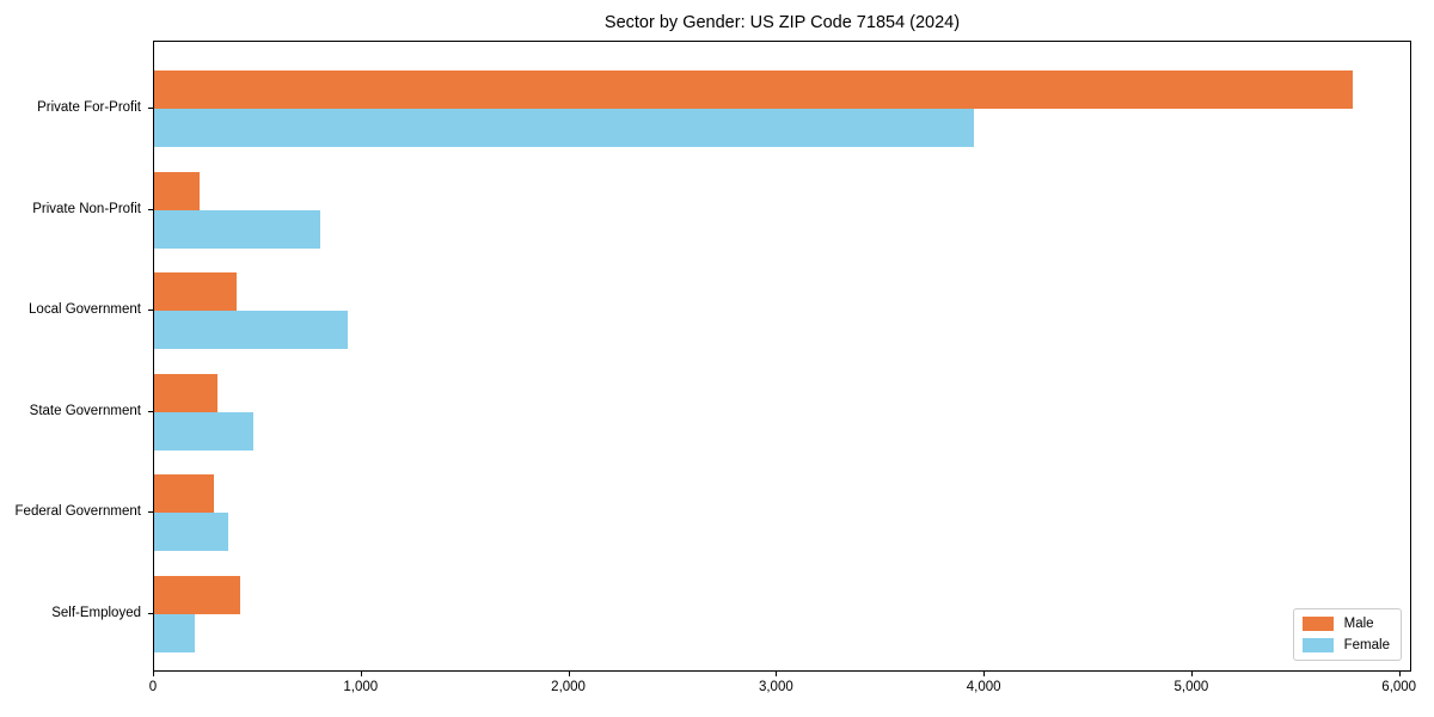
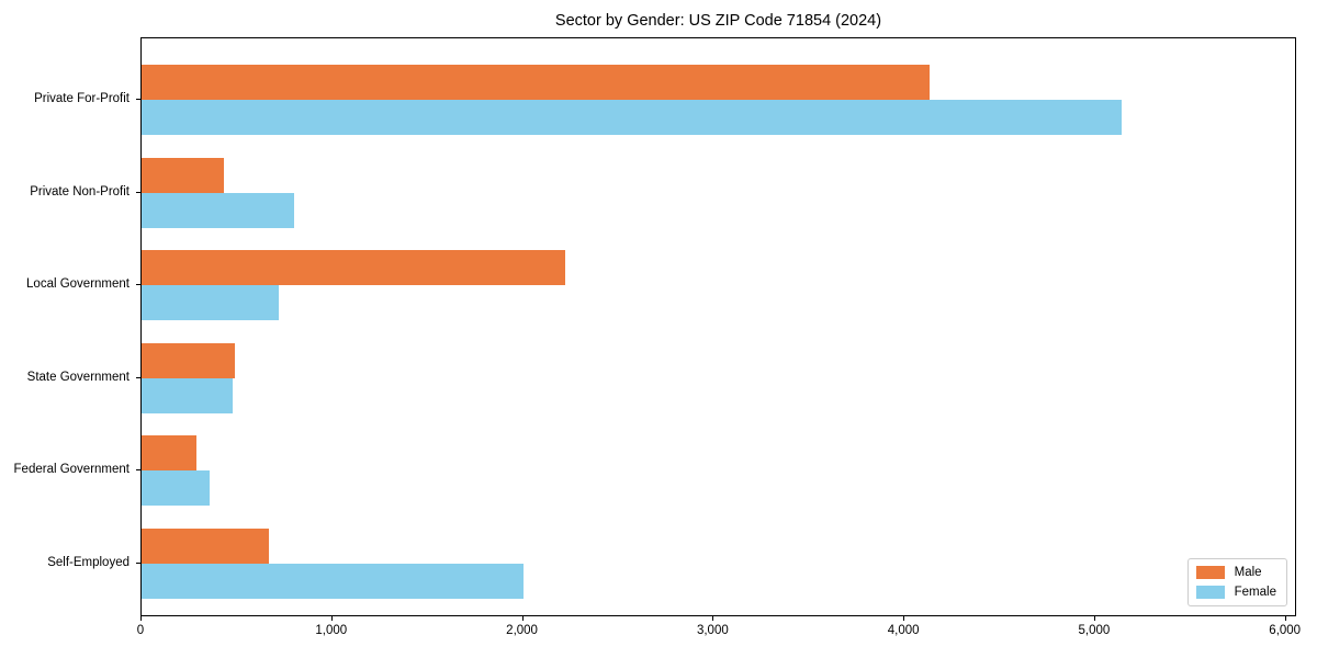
Male/Private For-Profit: 5770 -> 4130
Female/Private For-Profit: 3950 -> 5140
Male/Private Non-Profit: 220 -> 430
Male/Local Government: 400 -> 2220
Female/Local Government: 930 -> 720
Male/State Government: 300 -> 490
Male/Self-Employed: 420 -> 670
Female/Self-Employed: 200 -> 2000
